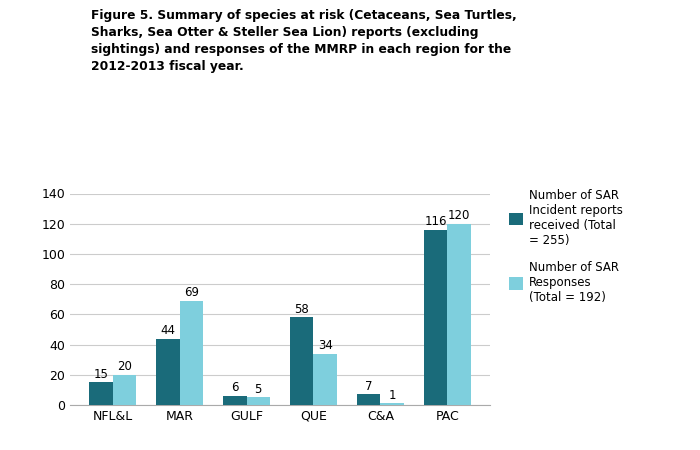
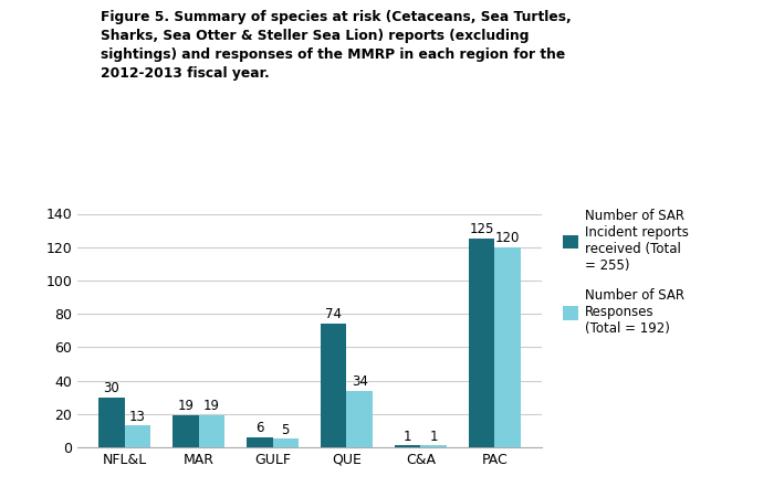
Number of SAR Incident reports received (Total = 255)/NFL&L: 15 -> 30
Number of SAR Responses (Total = 192)/NFL&L: 20 -> 13
Number of SAR Incident reports received (Total = 255)/MAR: 44 -> 19
Number of SAR Responses (Total = 192)/MAR: 69 -> 19
Number of SAR Incident reports received (Total = 255)/QUE: 58 -> 74
Number of SAR Incident reports received (Total = 255)/C&A: 7 -> 1
Number of SAR Incident reports received (Total = 255)/PAC: 116 -> 125
